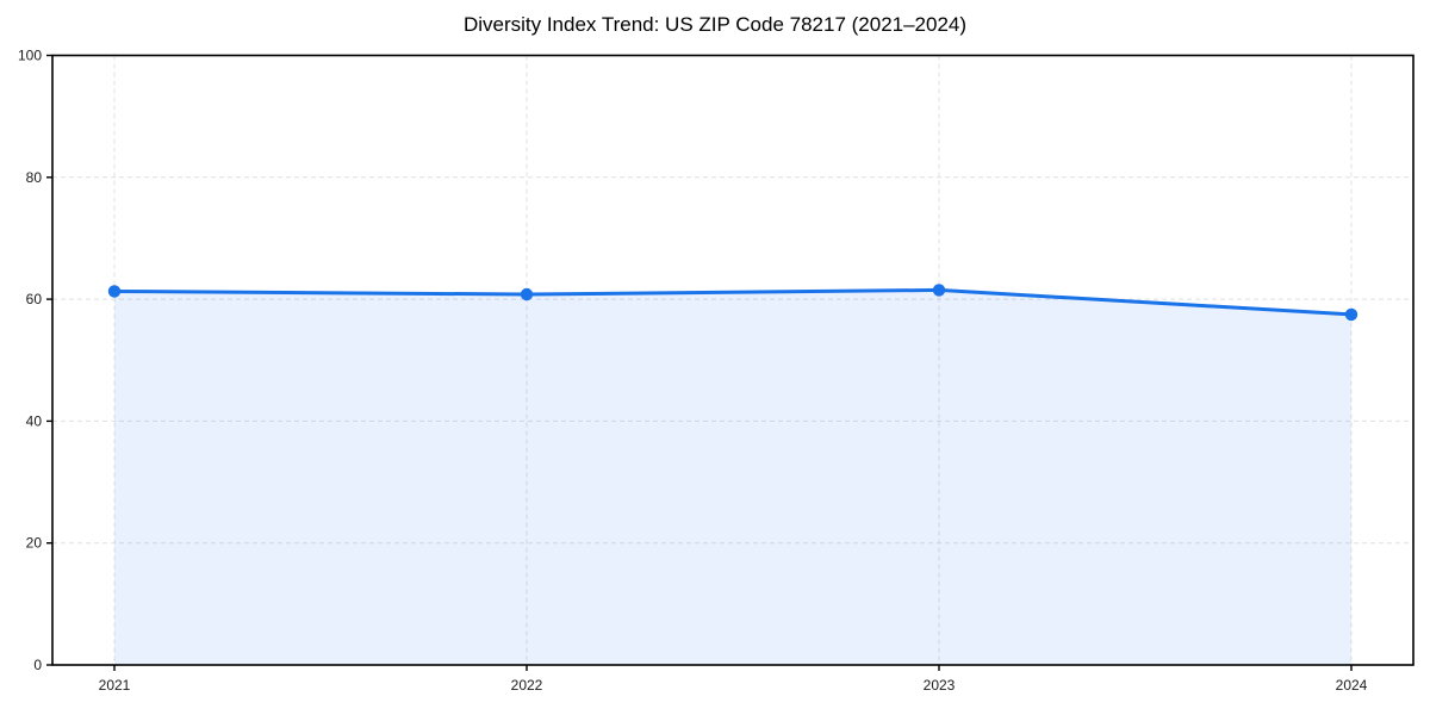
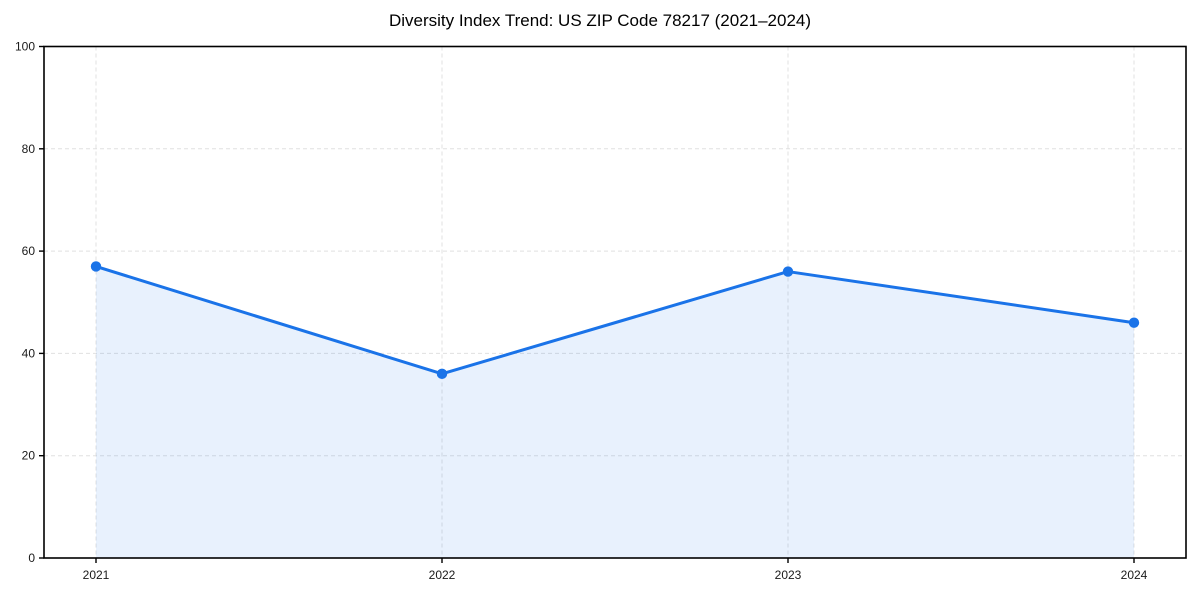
2021: 61 -> 57
2022: 61 -> 36
2023: 62 -> 56
2024: 58 -> 46
